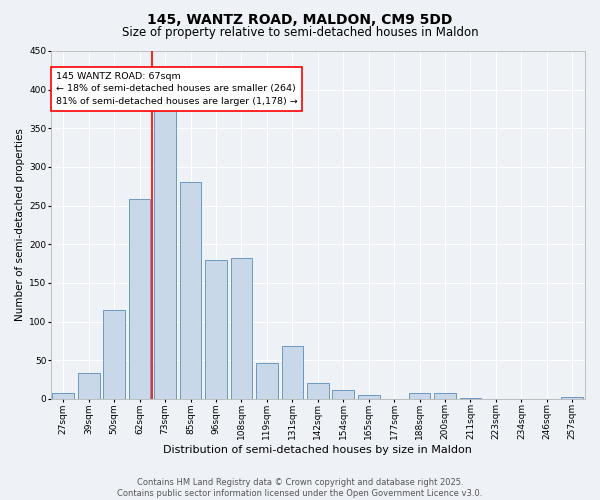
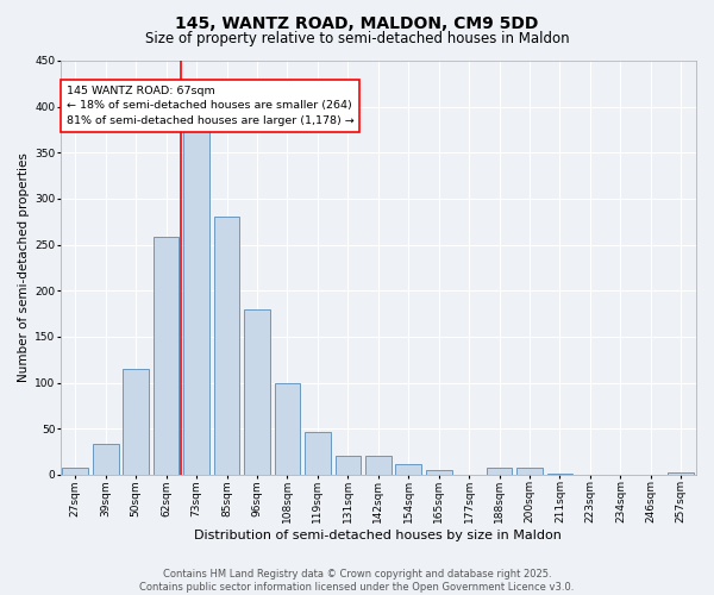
108sqm: 182 -> 100
131sqm: 68 -> 20
